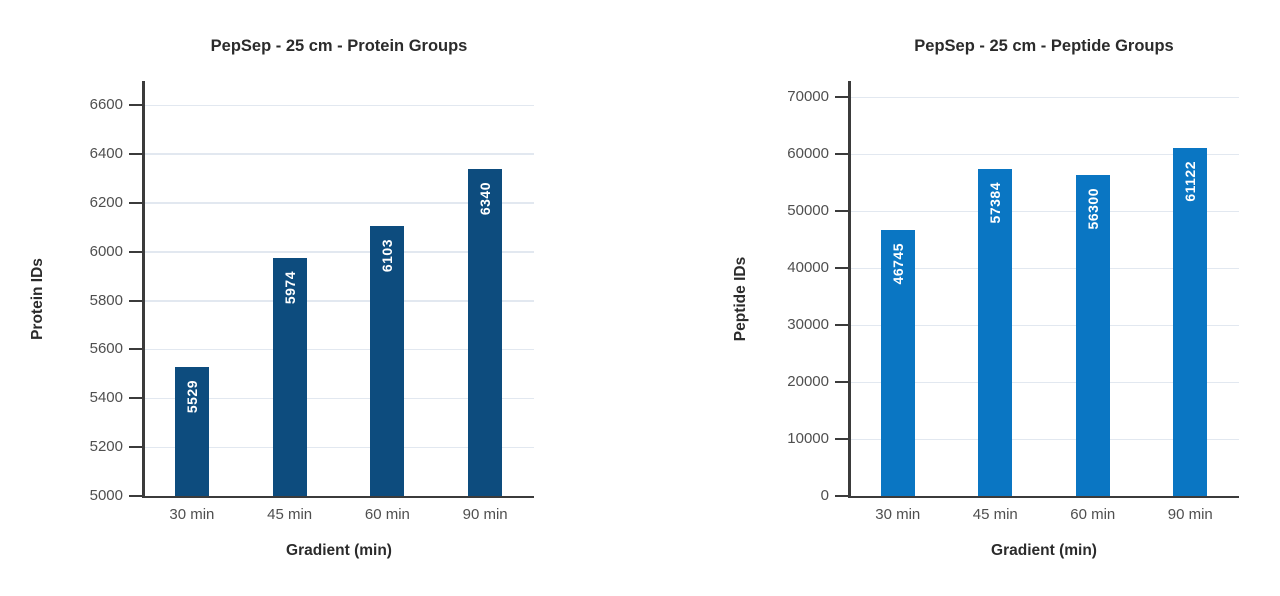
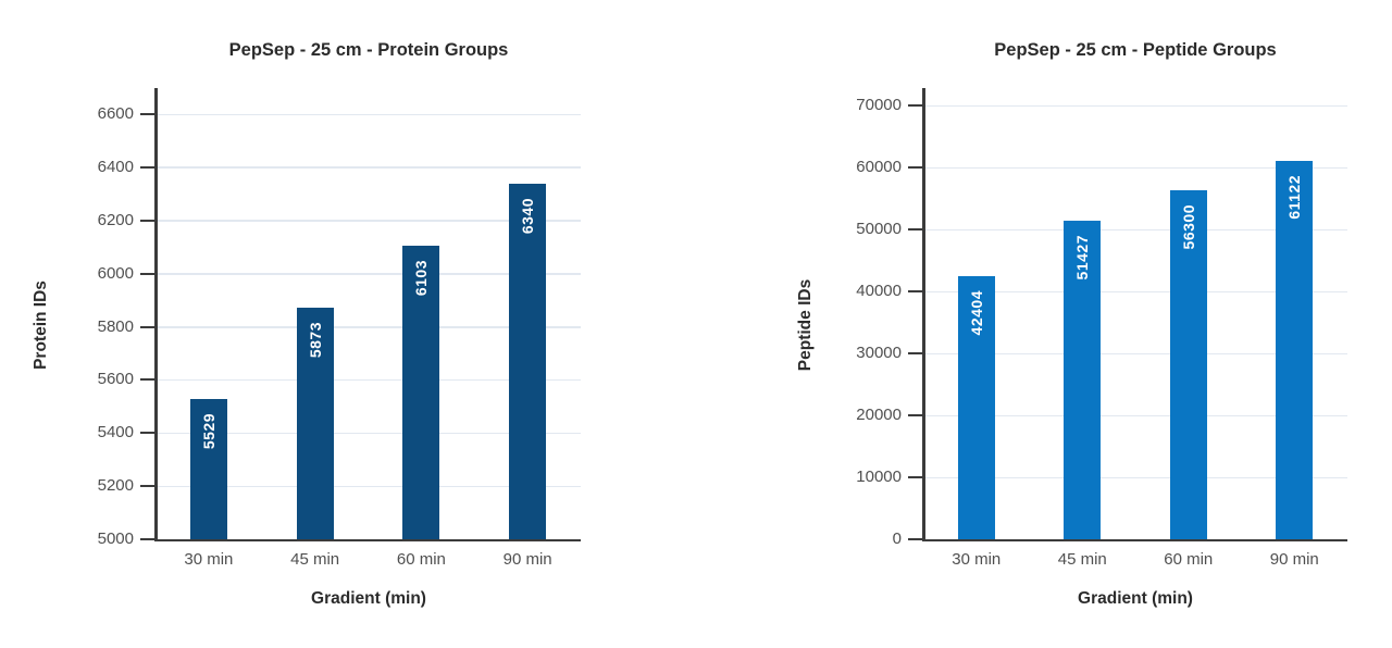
PepSep - 25 cm - Protein Groups/45 min: 5974 -> 5873
PepSep - 25 cm - Peptide Groups/30 min: 46745 -> 42404
PepSep - 25 cm - Peptide Groups/45 min: 57384 -> 51427
